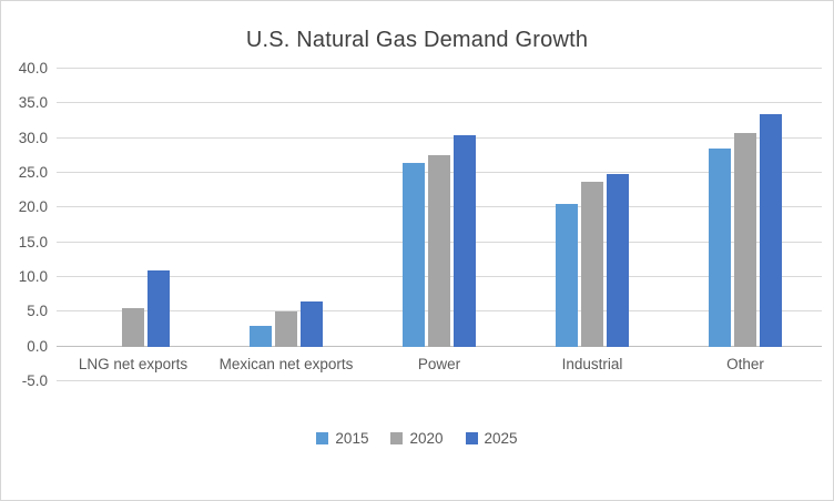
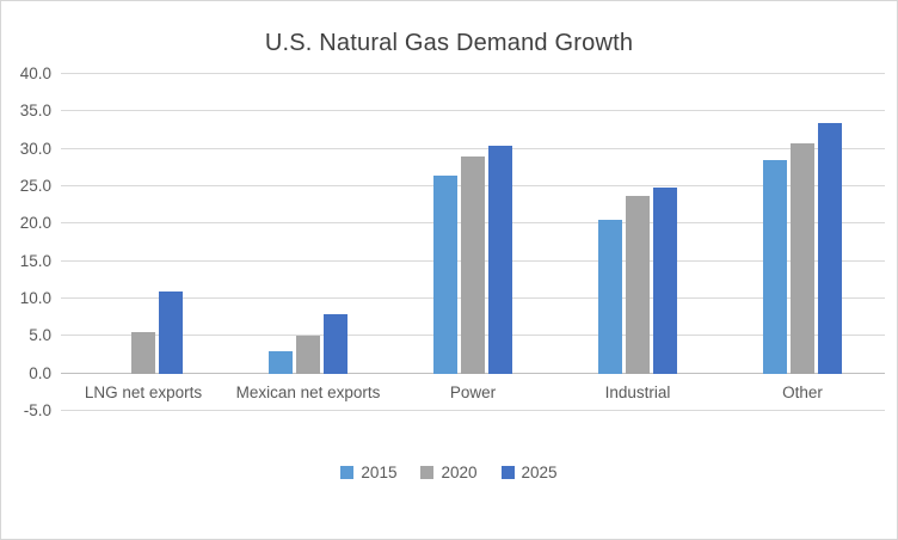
2025/Mexican net exports: 6 -> 8
2020/Power: 28 -> 29
